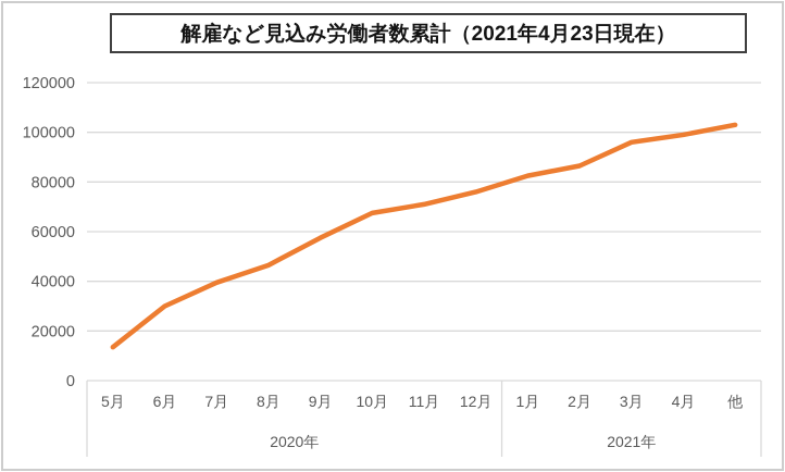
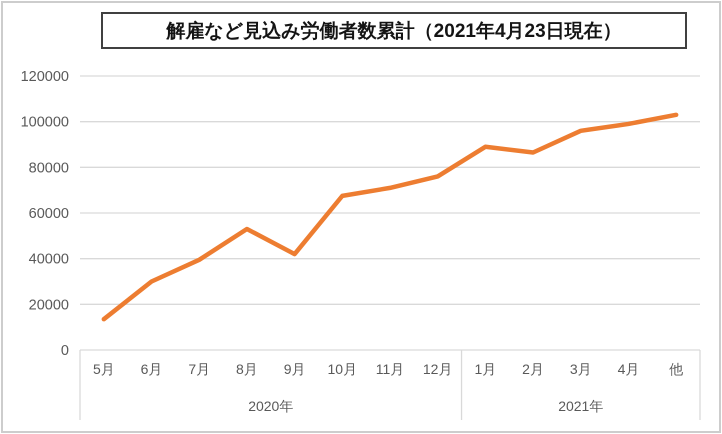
8月: 46000 -> 53000
9月: 58000 -> 42000
1月: 82000 -> 89000
